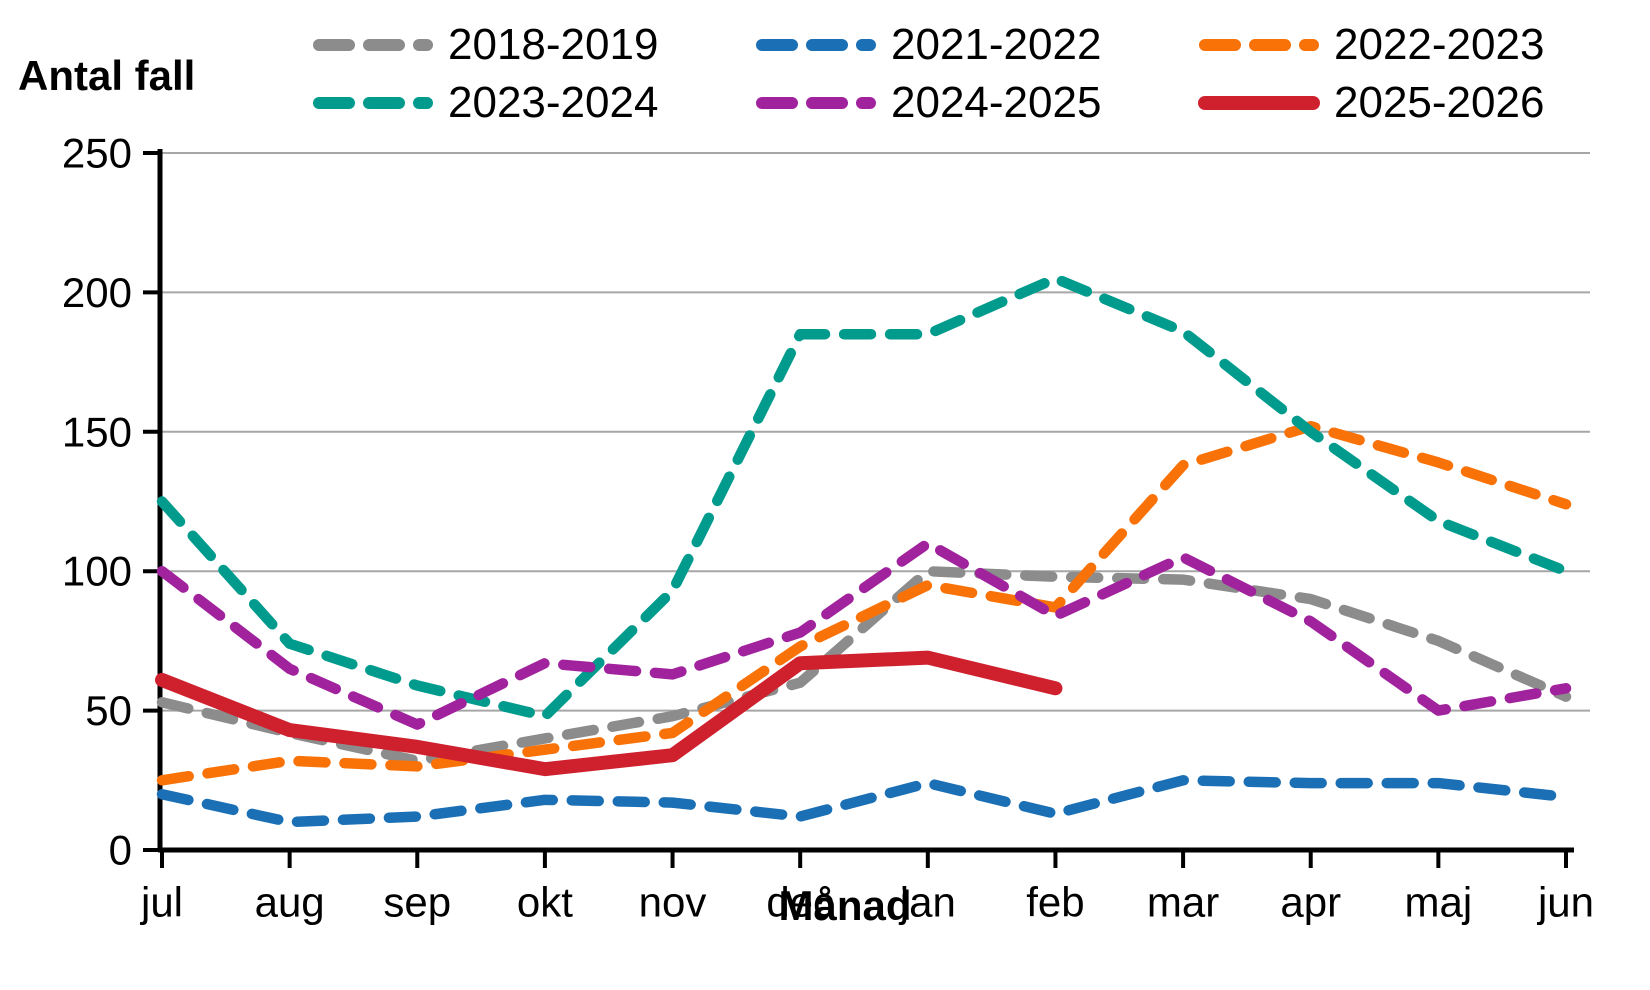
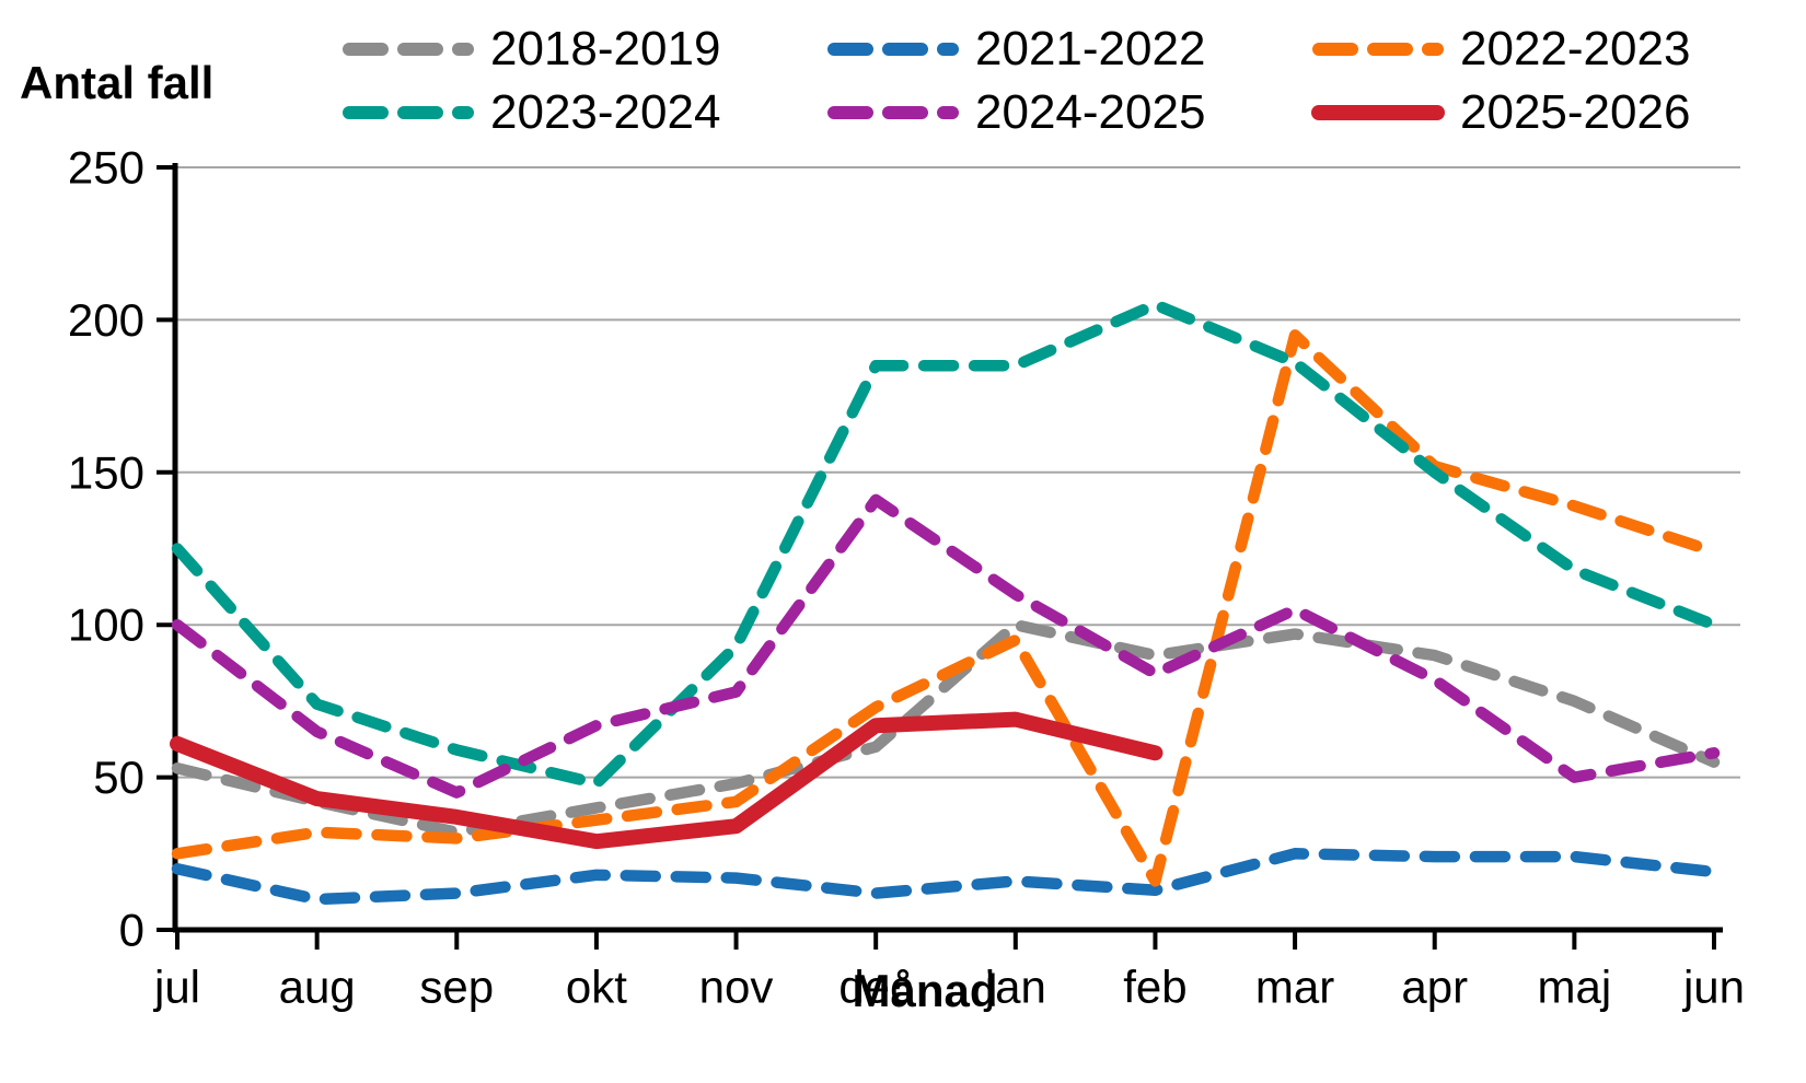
2024-2025/nov: 63 -> 78
2024-2025/dec: 78 -> 141
2021-2022/jan: 24 -> 16
2018-2019/feb: 98 -> 90
2022-2023/feb: 87 -> 16
2022-2023/mar: 138 -> 195
